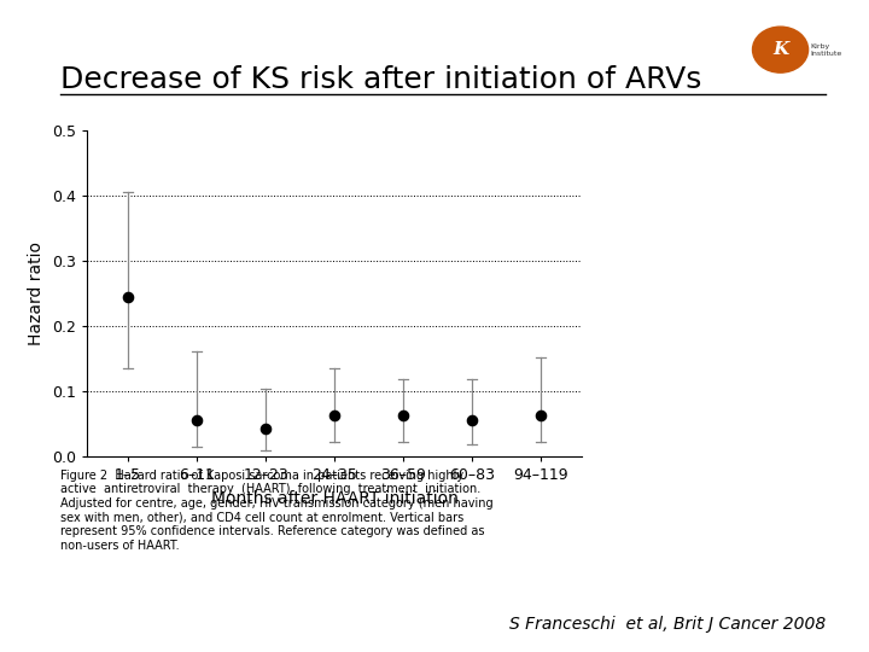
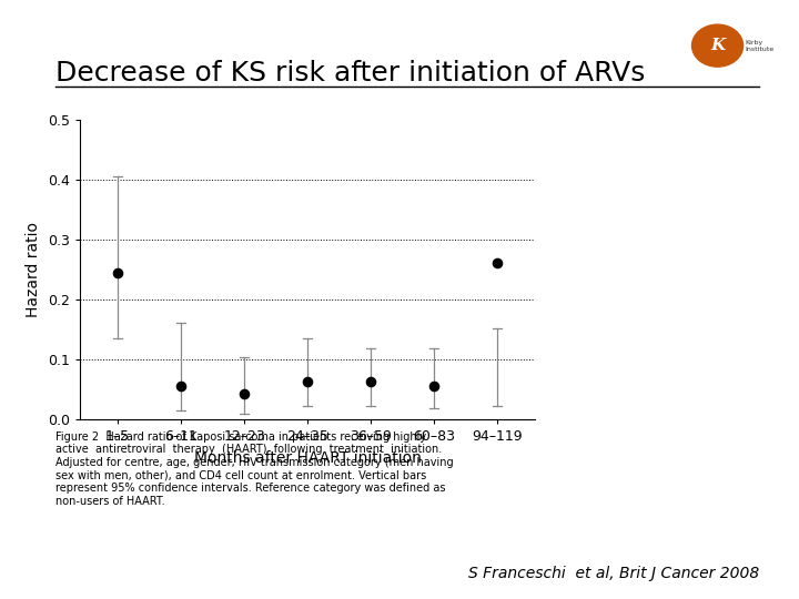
94–119: 0.063 -> 0.262
